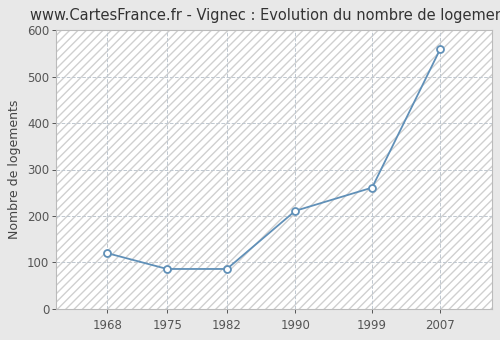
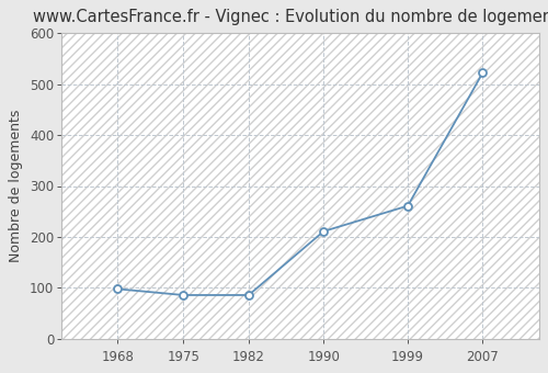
1968: 120 -> 98
2007: 560 -> 522
